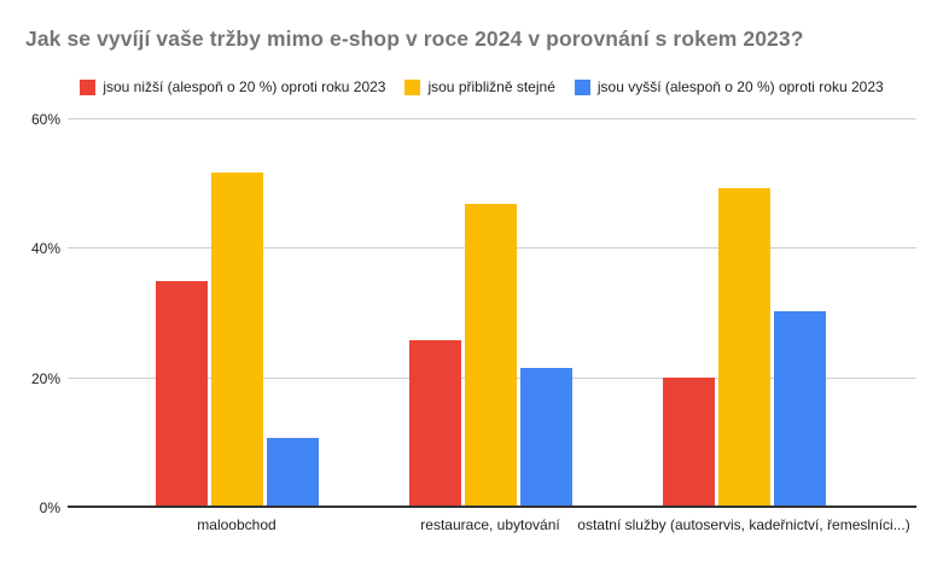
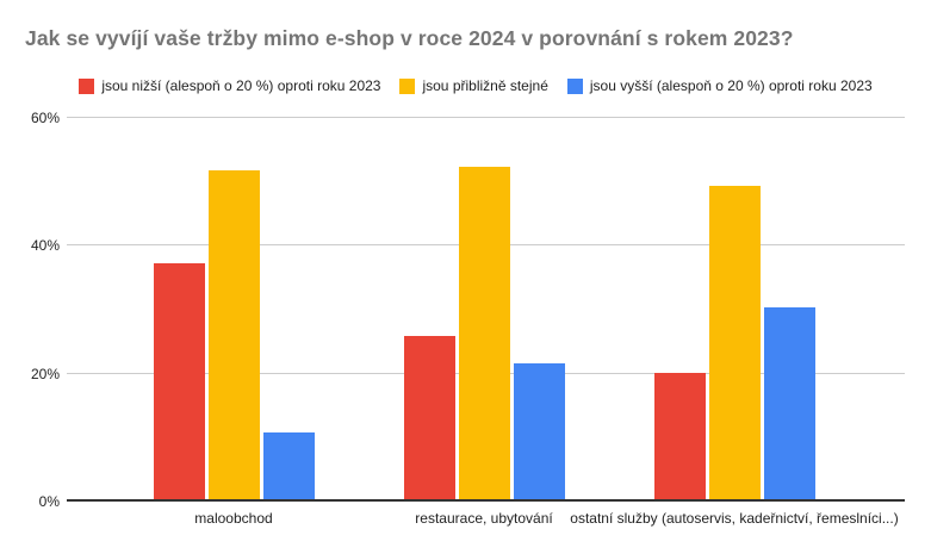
jsou nižší (alespoň o 20 %) oproti roku 2023/maloobchod: 35% -> 37%
jsou přibližně stejné/restaurace, ubytování: 47% -> 52%
